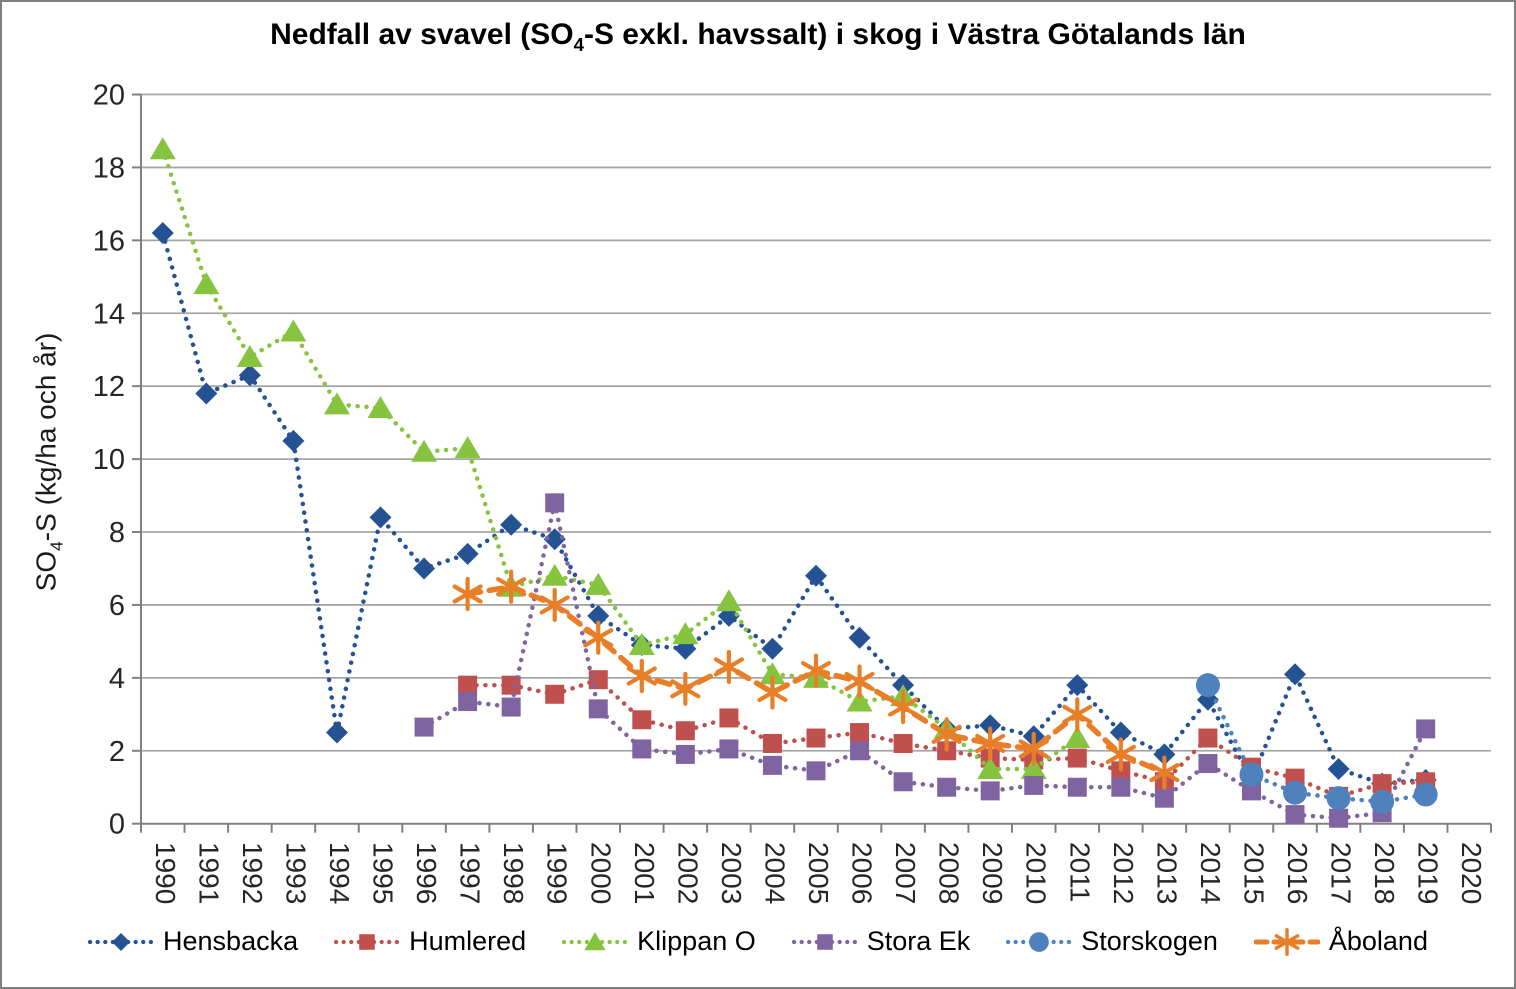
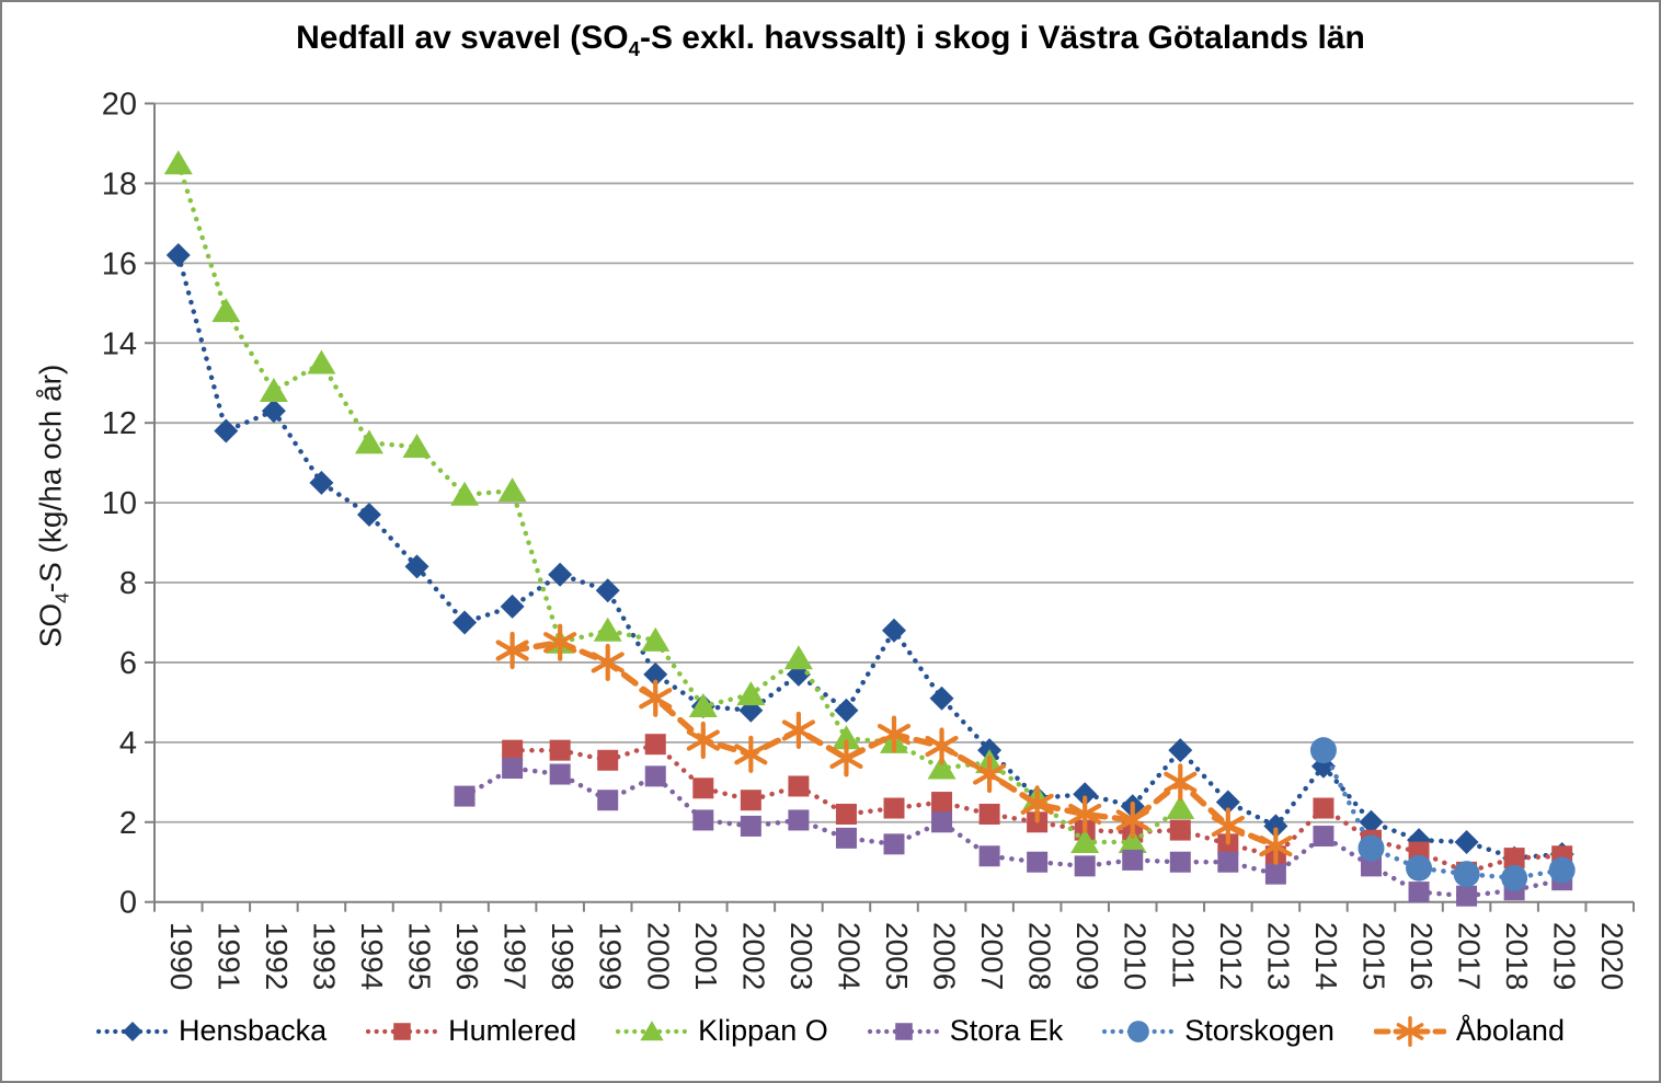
Hensbacka/1994: 2.5 -> 9.7
Stora Ek/1999: 8.8 -> 2.5
Hensbacka/2015: 1.2 -> 2.0
Hensbacka/2016: 4.1 -> 1.6
Stora Ek/2019: 2.6 -> 0.6
